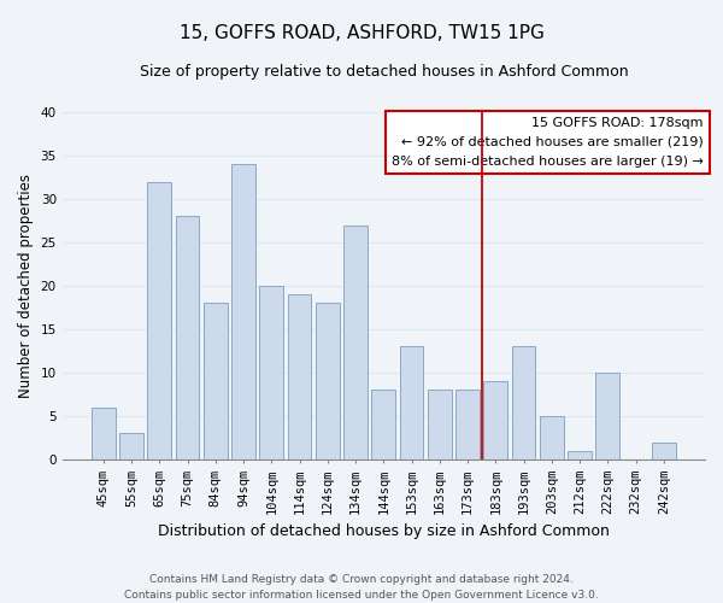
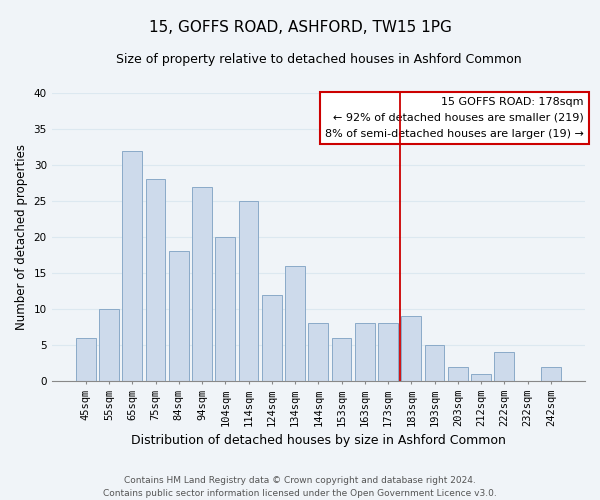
55sqm: 3 -> 10
94sqm: 34 -> 27
114sqm: 19 -> 25
124sqm: 18 -> 12
134sqm: 27 -> 16
153sqm: 13 -> 6
193sqm: 13 -> 5
203sqm: 5 -> 2
222sqm: 10 -> 4
